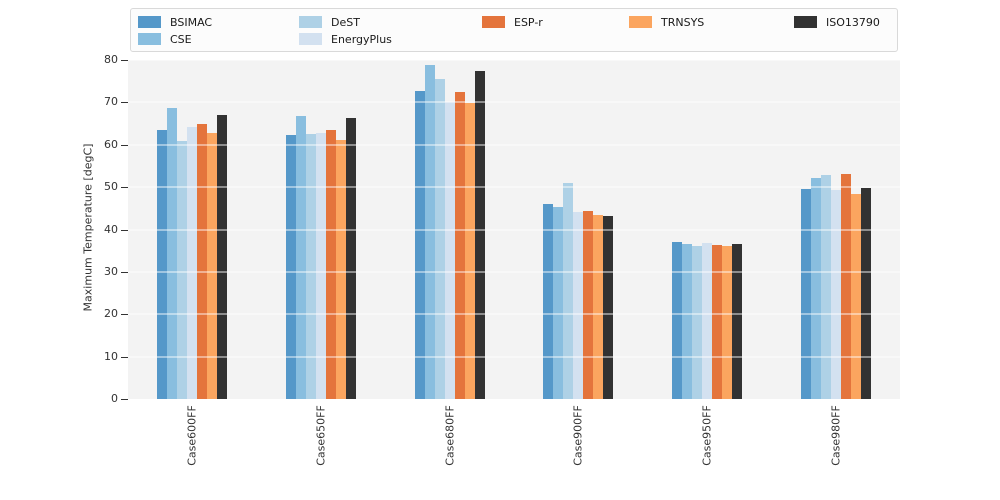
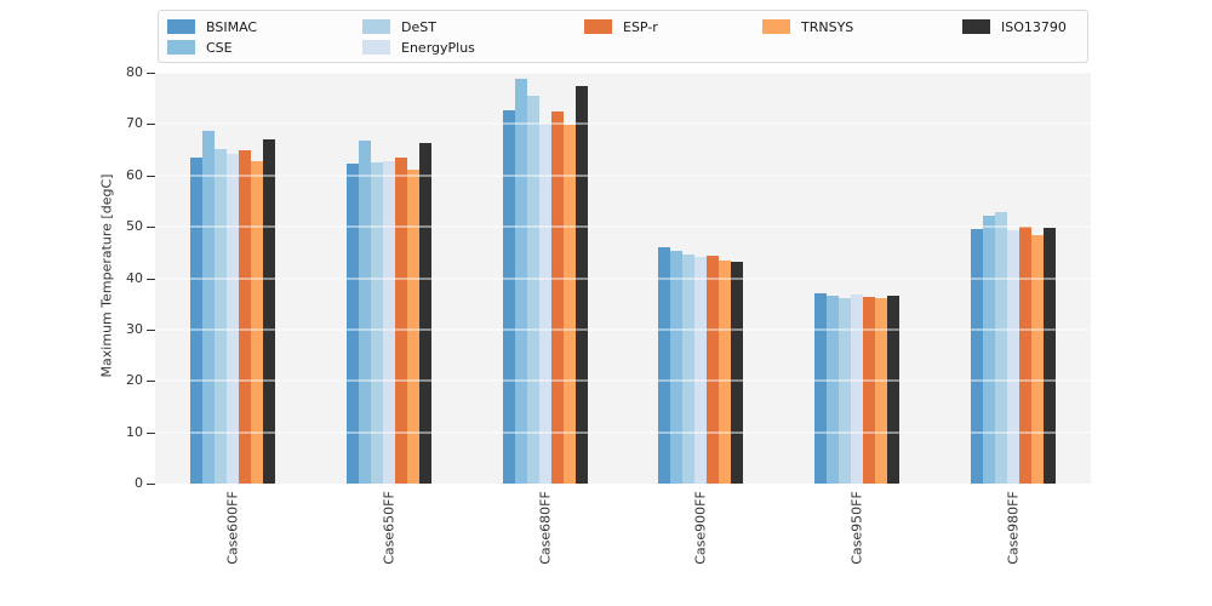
DeST/Case600FF: 61 -> 65
DeST/Case900FF: 51 -> 44
ESP-r/Case980FF: 53 -> 50
